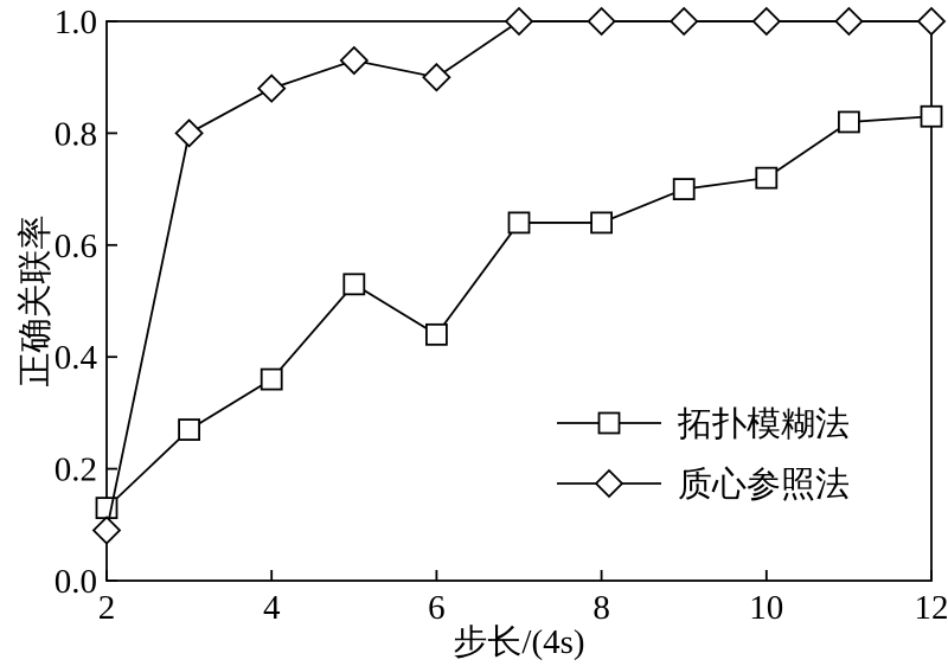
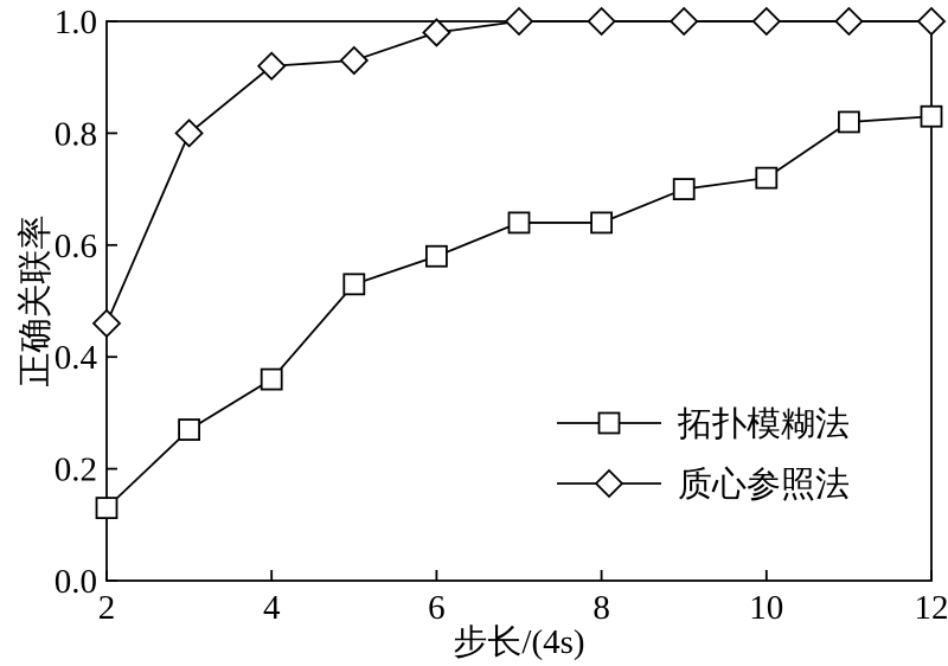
质心参照法/2: 0.09 -> 0.46
质心参照法/4: 0.88 -> 0.92
拓扑模糊法/6: 0.44 -> 0.58
质心参照法/6: 0.90 -> 0.98
